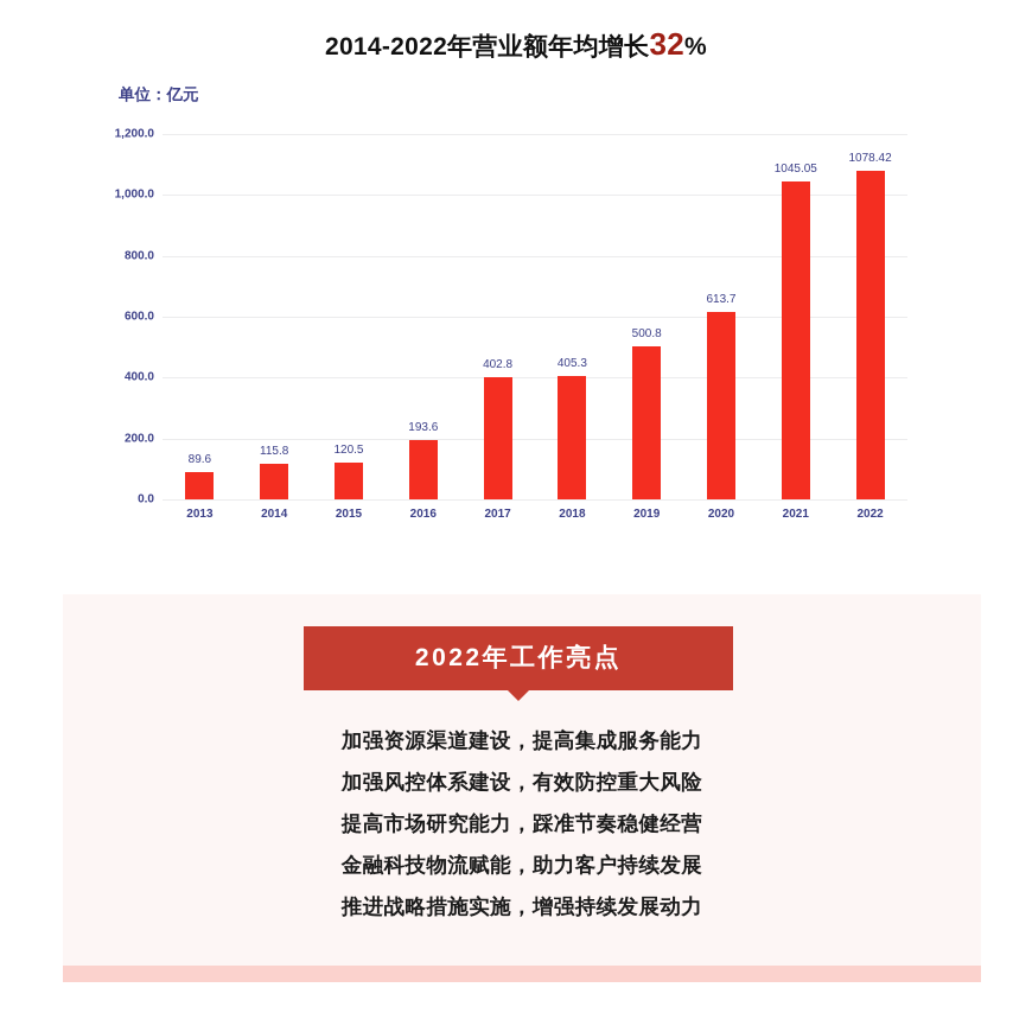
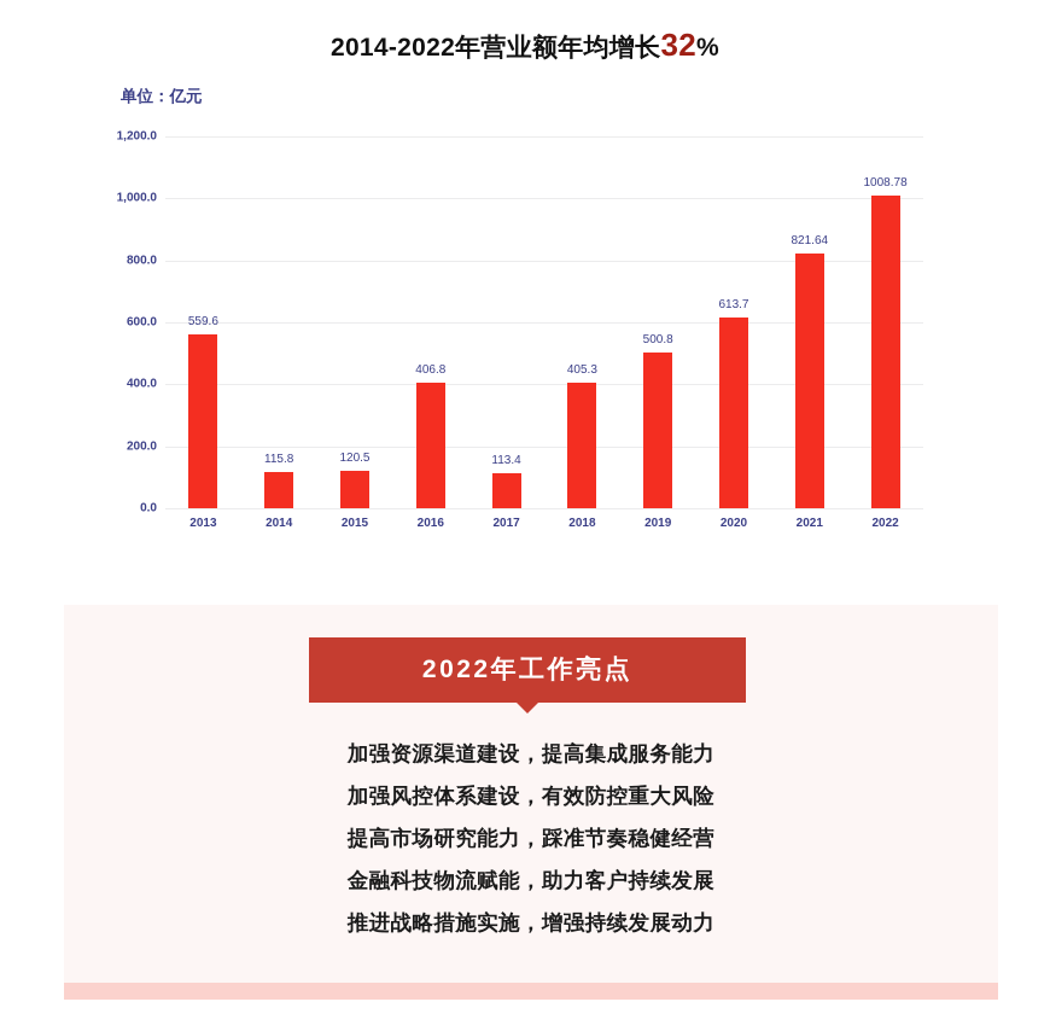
2013: 89.6 -> 559.6
2016: 193.6 -> 406.8
2017: 402.8 -> 113.4
2021: 1045.05 -> 821.64
2022: 1078.42 -> 1008.78
